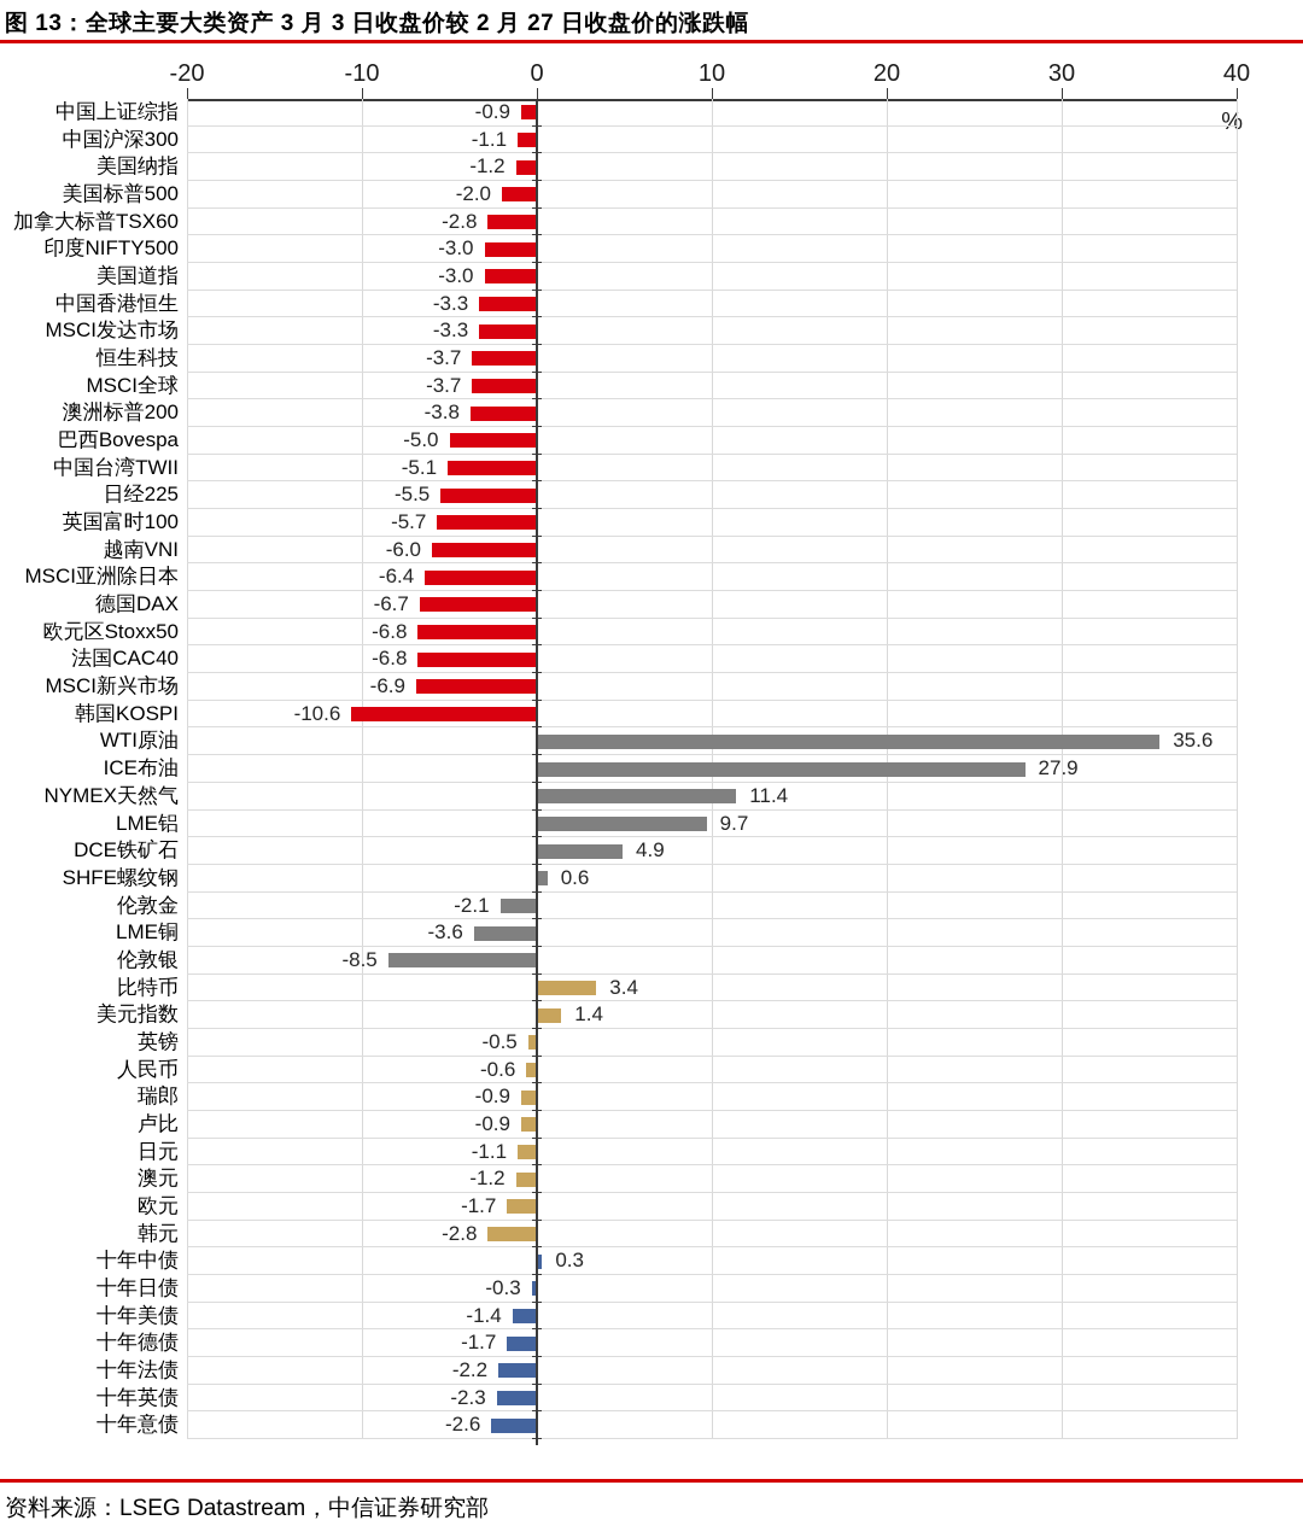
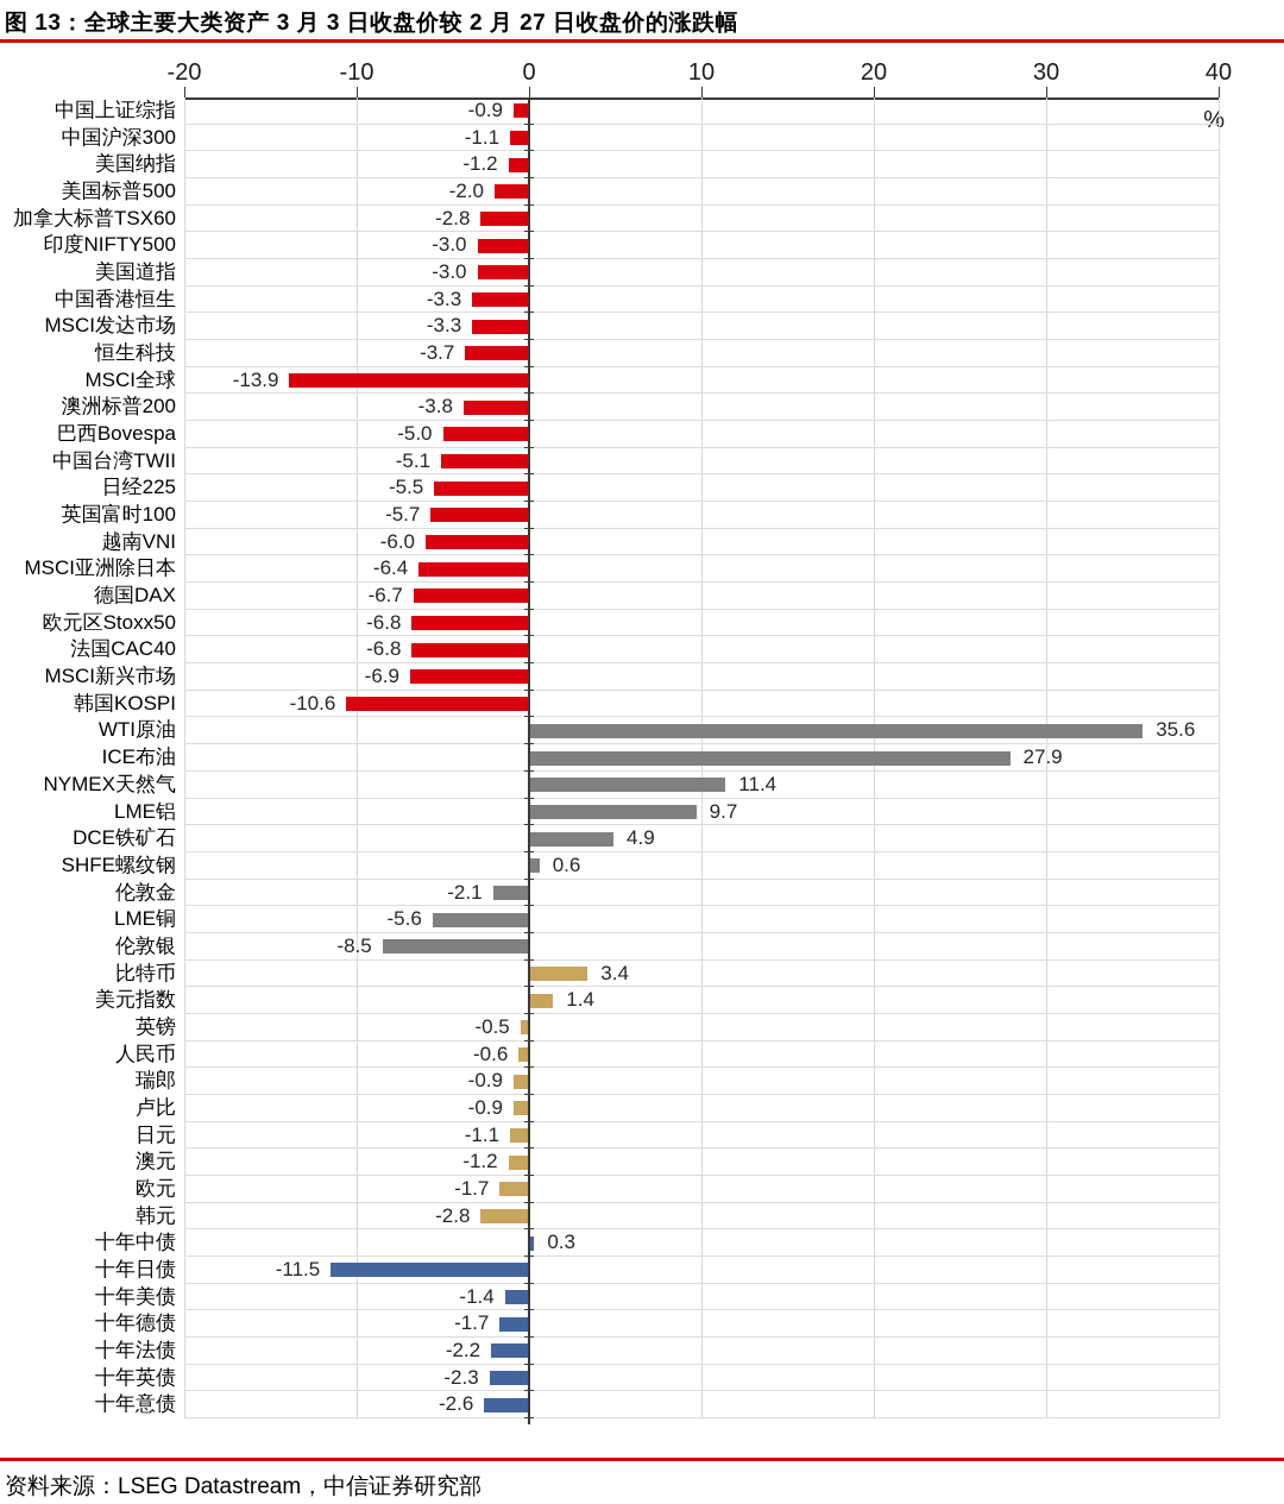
MSCI全球: -3.7 -> -13.9
LME铜: -3.6 -> -5.6
十年日债: -0.3 -> -11.5
